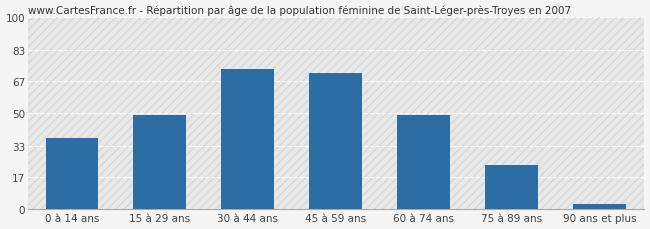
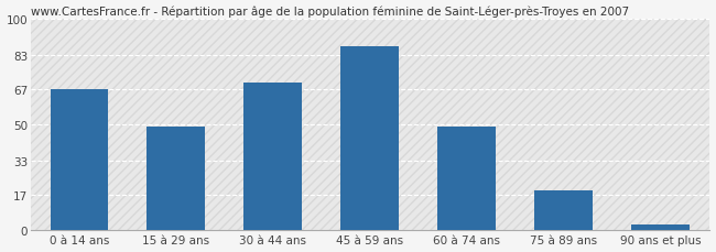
0 à 14 ans: 37 -> 67
30 à 44 ans: 73 -> 70
45 à 59 ans: 71 -> 87
75 à 89 ans: 23 -> 19
